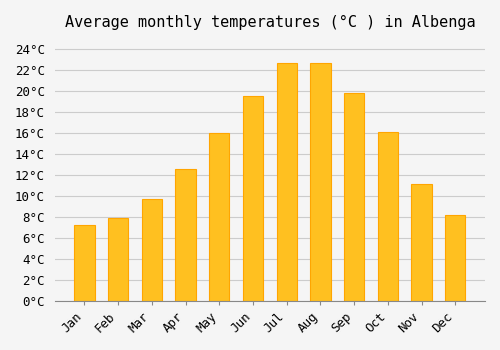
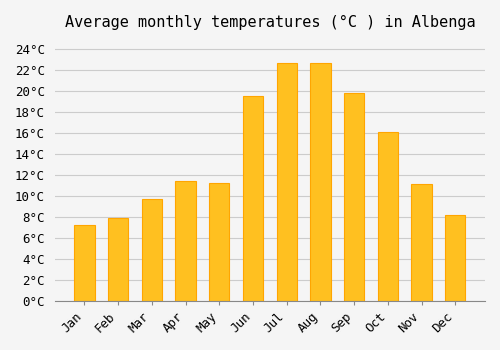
Apr: 12.5°C -> 11.4°C
May: 16.0°C -> 11.2°C
